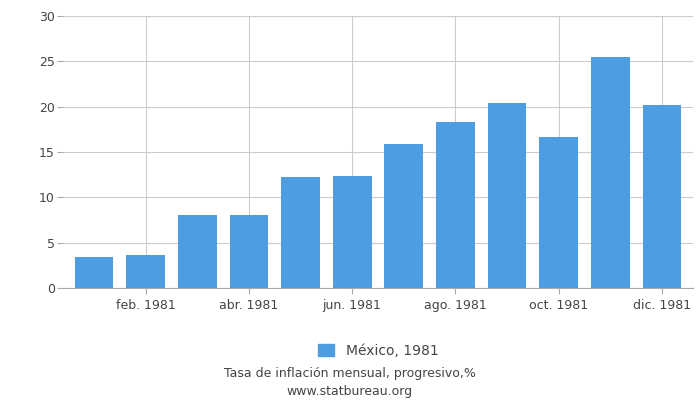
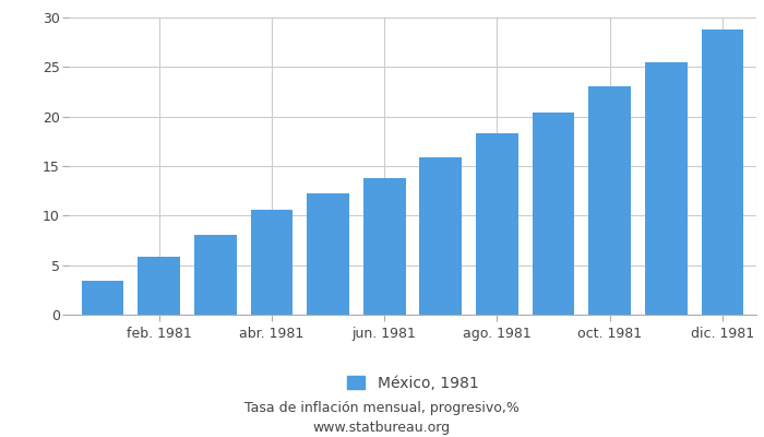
feb. 1981: 3.6 -> 5.9
abr. 1981: 8.0 -> 10.6
jun. 1981: 12.4 -> 13.8
oct. 1981: 16.6 -> 23.0
dic. 1981: 20.2 -> 28.8
